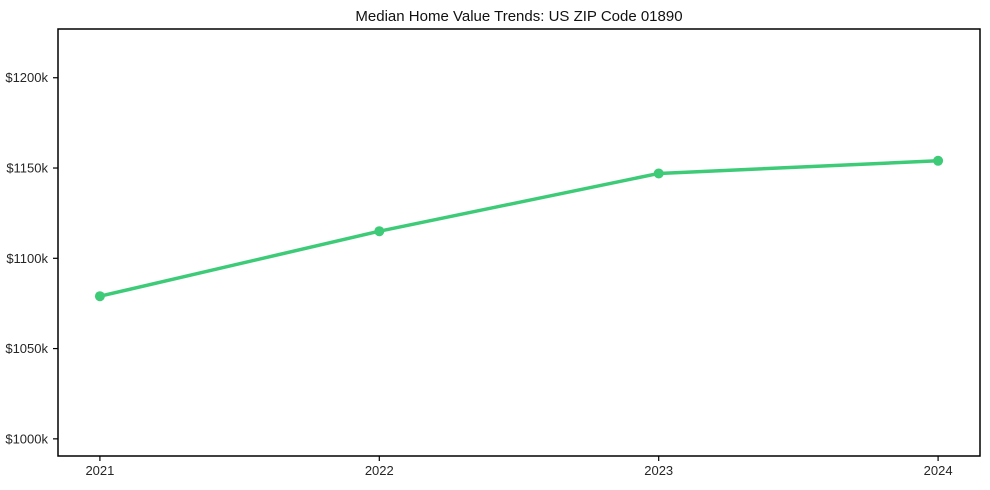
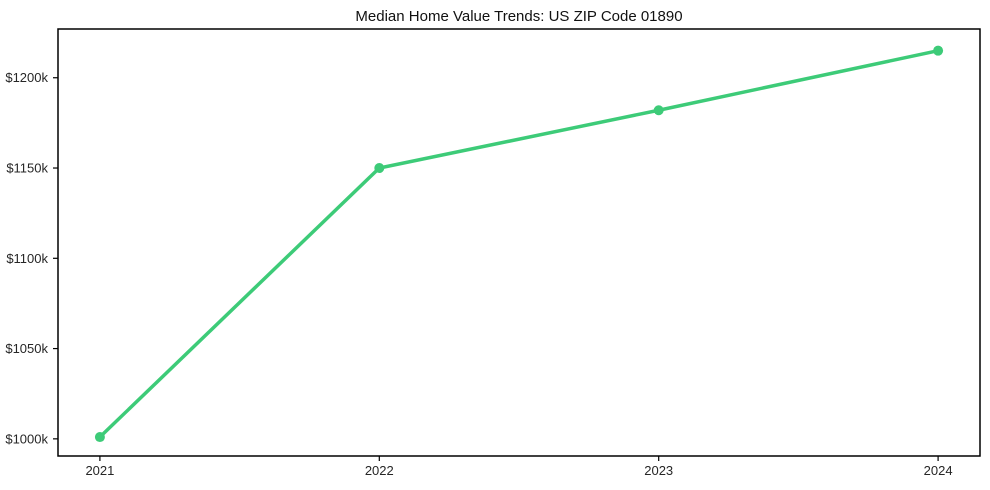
2021: $1079k -> $1001k
2022: $1115k -> $1150k
2023: $1147k -> $1182k
2024: $1154k -> $1215k
